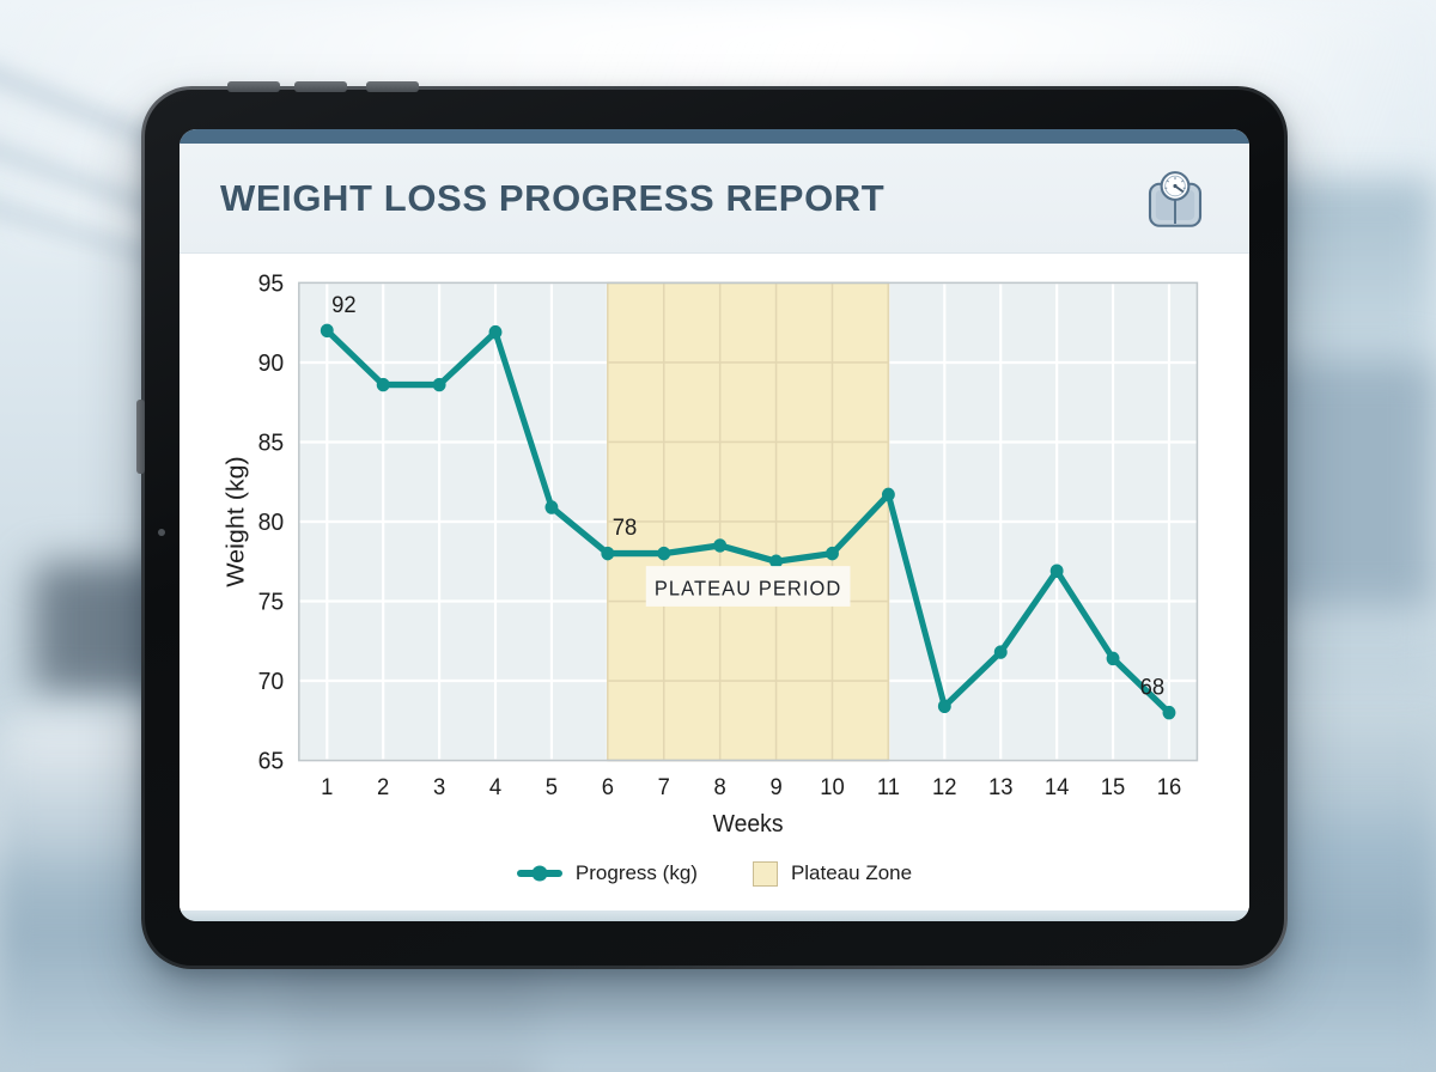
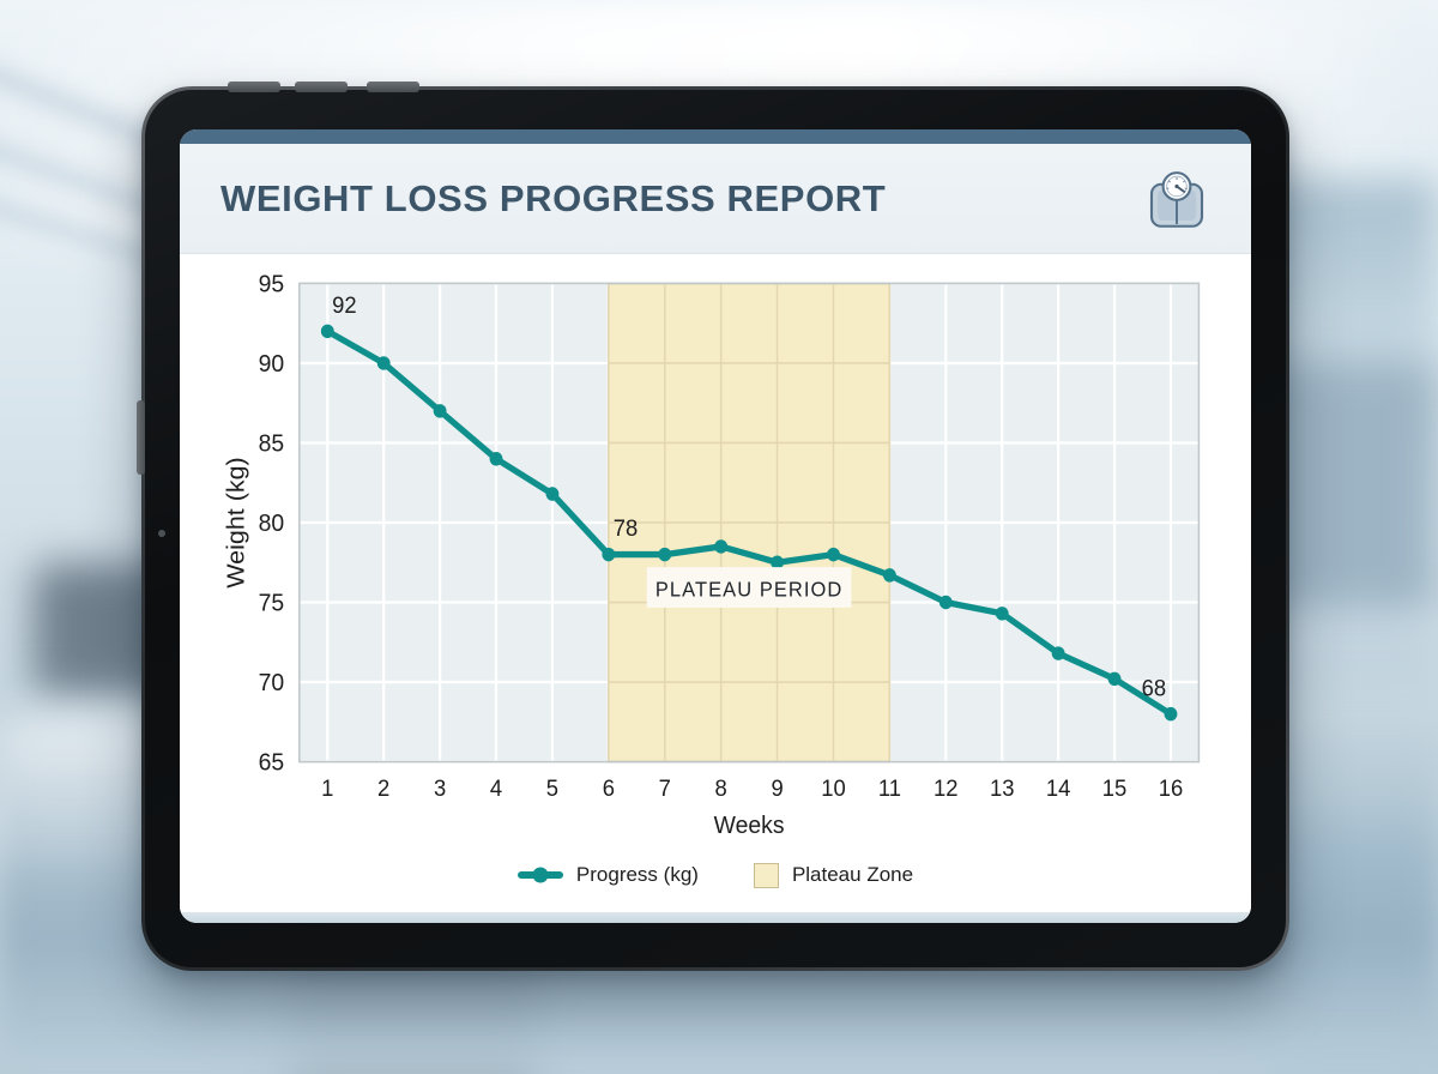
2: 88.6 -> 90.0
3: 88.6 -> 87.0
4: 91.9 -> 84.0
5: 80.9 -> 81.8
11: 81.7 -> 76.7
12: 68.4 -> 75.0
13: 71.8 -> 74.3
14: 76.9 -> 71.8
15: 71.4 -> 70.2
